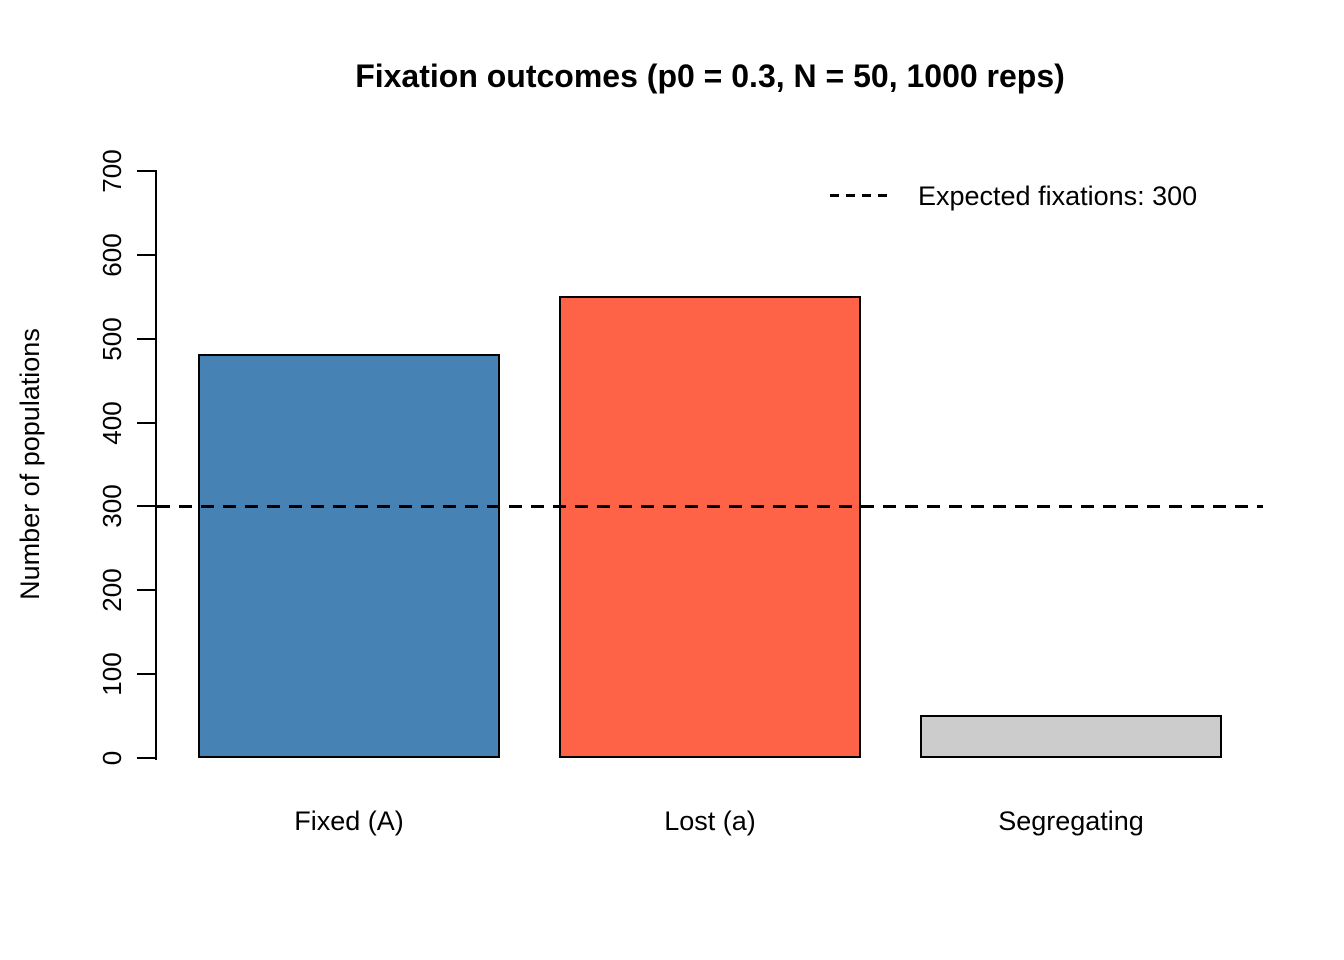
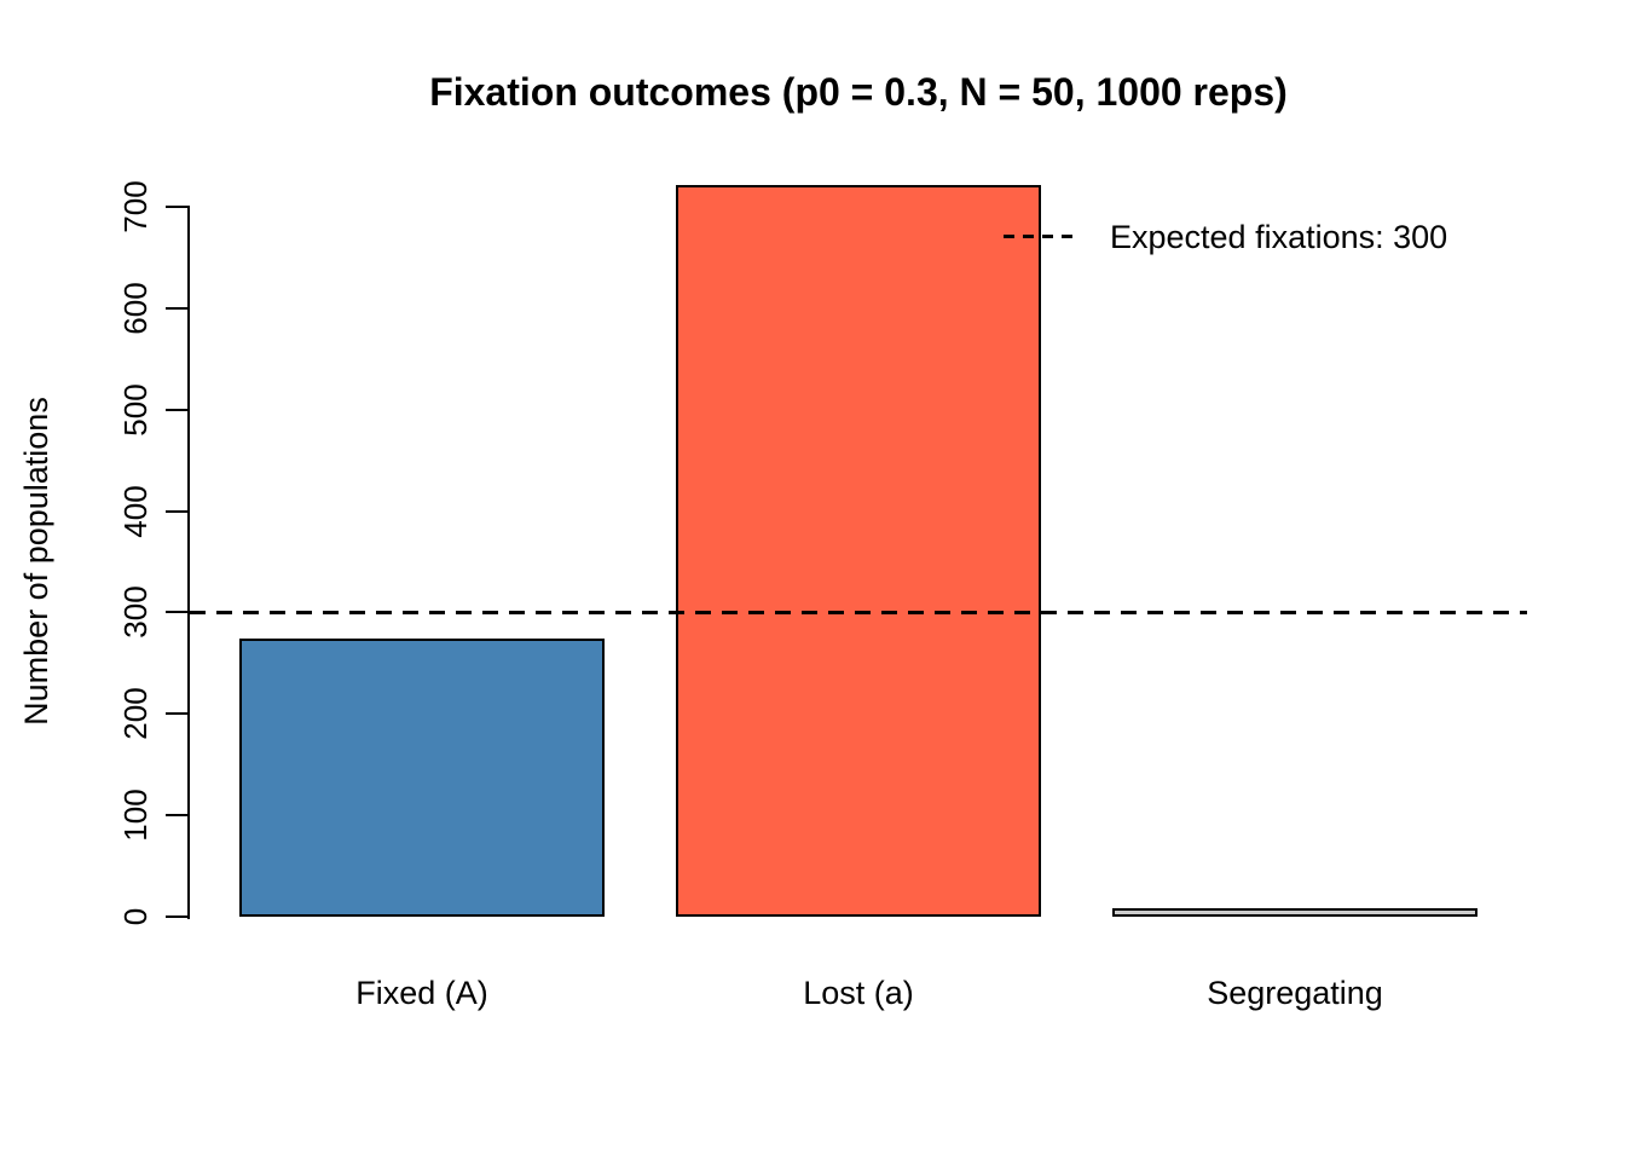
Fixed (A): 480 -> 270
Lost (a): 550 -> 720
Segregating: 50 -> 10
